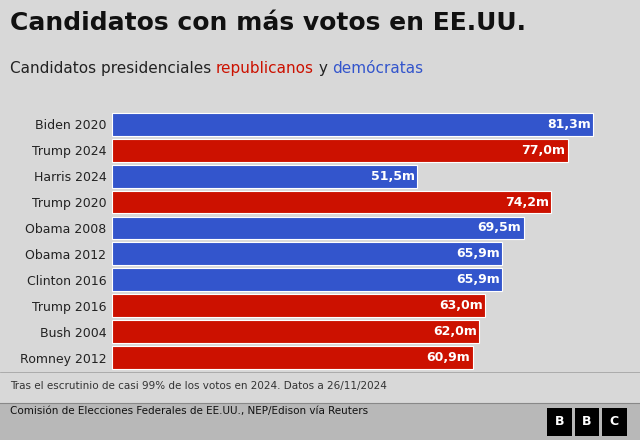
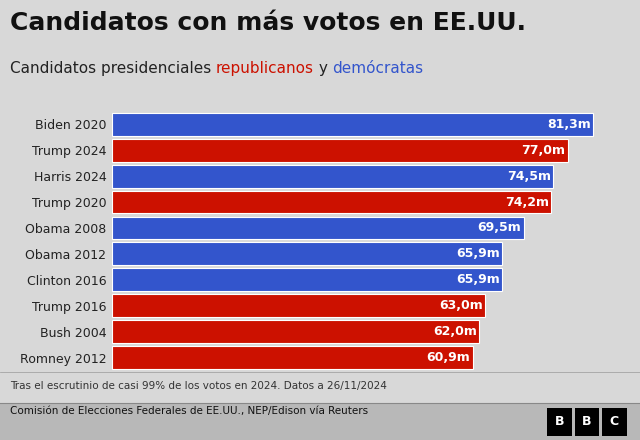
Harris 2024: 51,5m -> 74,5m
